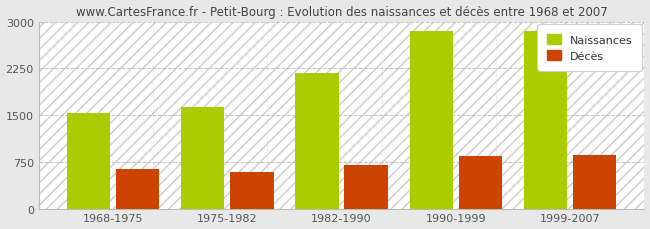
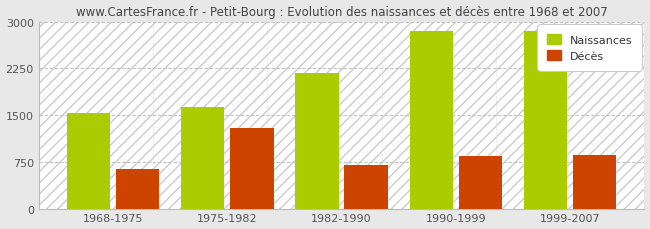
Décès/1975-1982: 590 -> 1300
